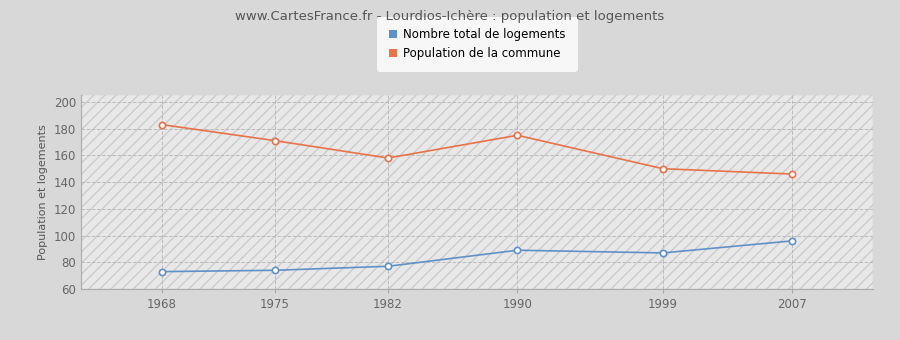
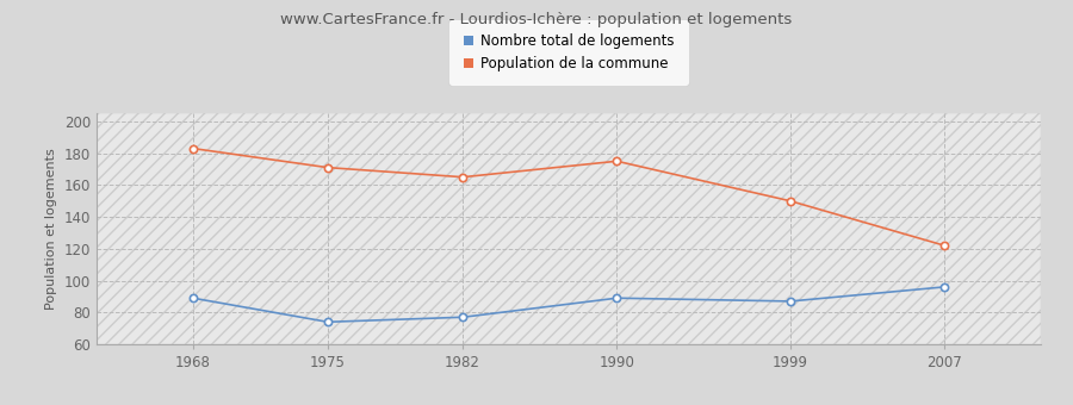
Nombre total de logements/1968: 73 -> 89
Population de la commune/1982: 158 -> 165
Population de la commune/2007: 146 -> 122
